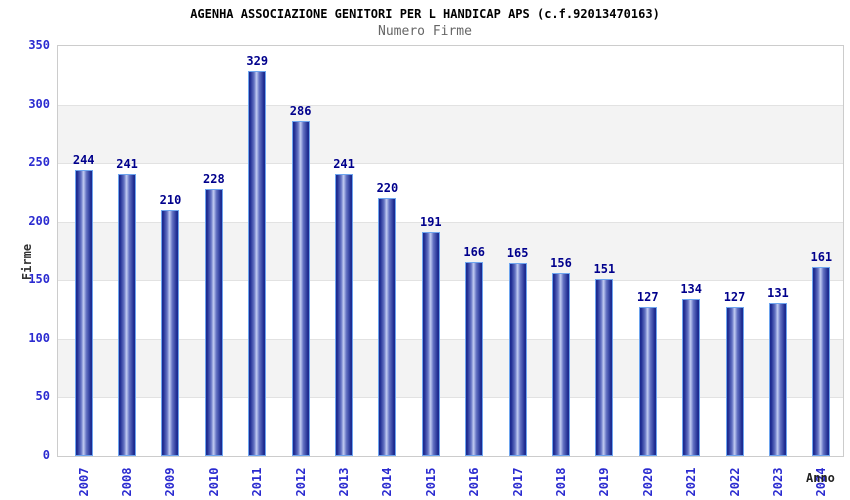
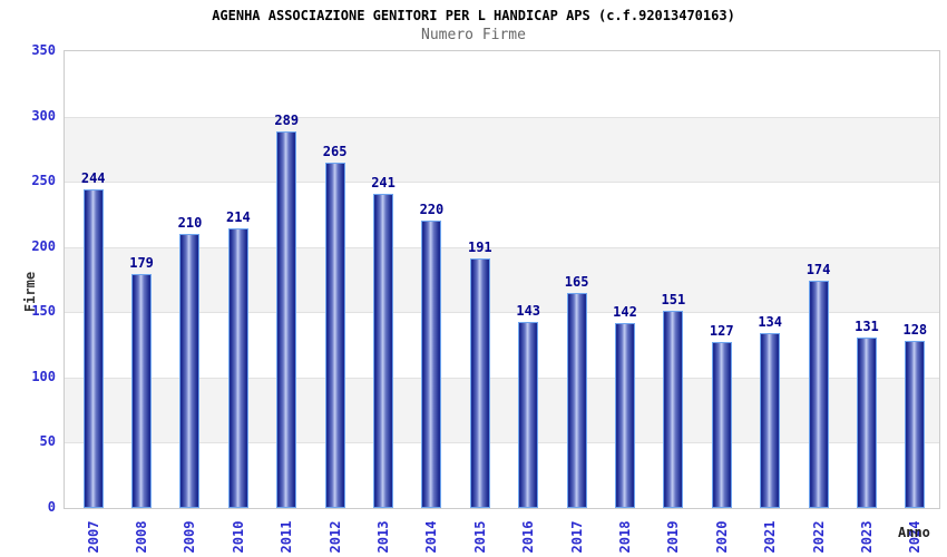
2008: 241 -> 179
2010: 228 -> 214
2011: 329 -> 289
2012: 286 -> 265
2016: 166 -> 143
2018: 156 -> 142
2022: 127 -> 174
2024: 161 -> 128
